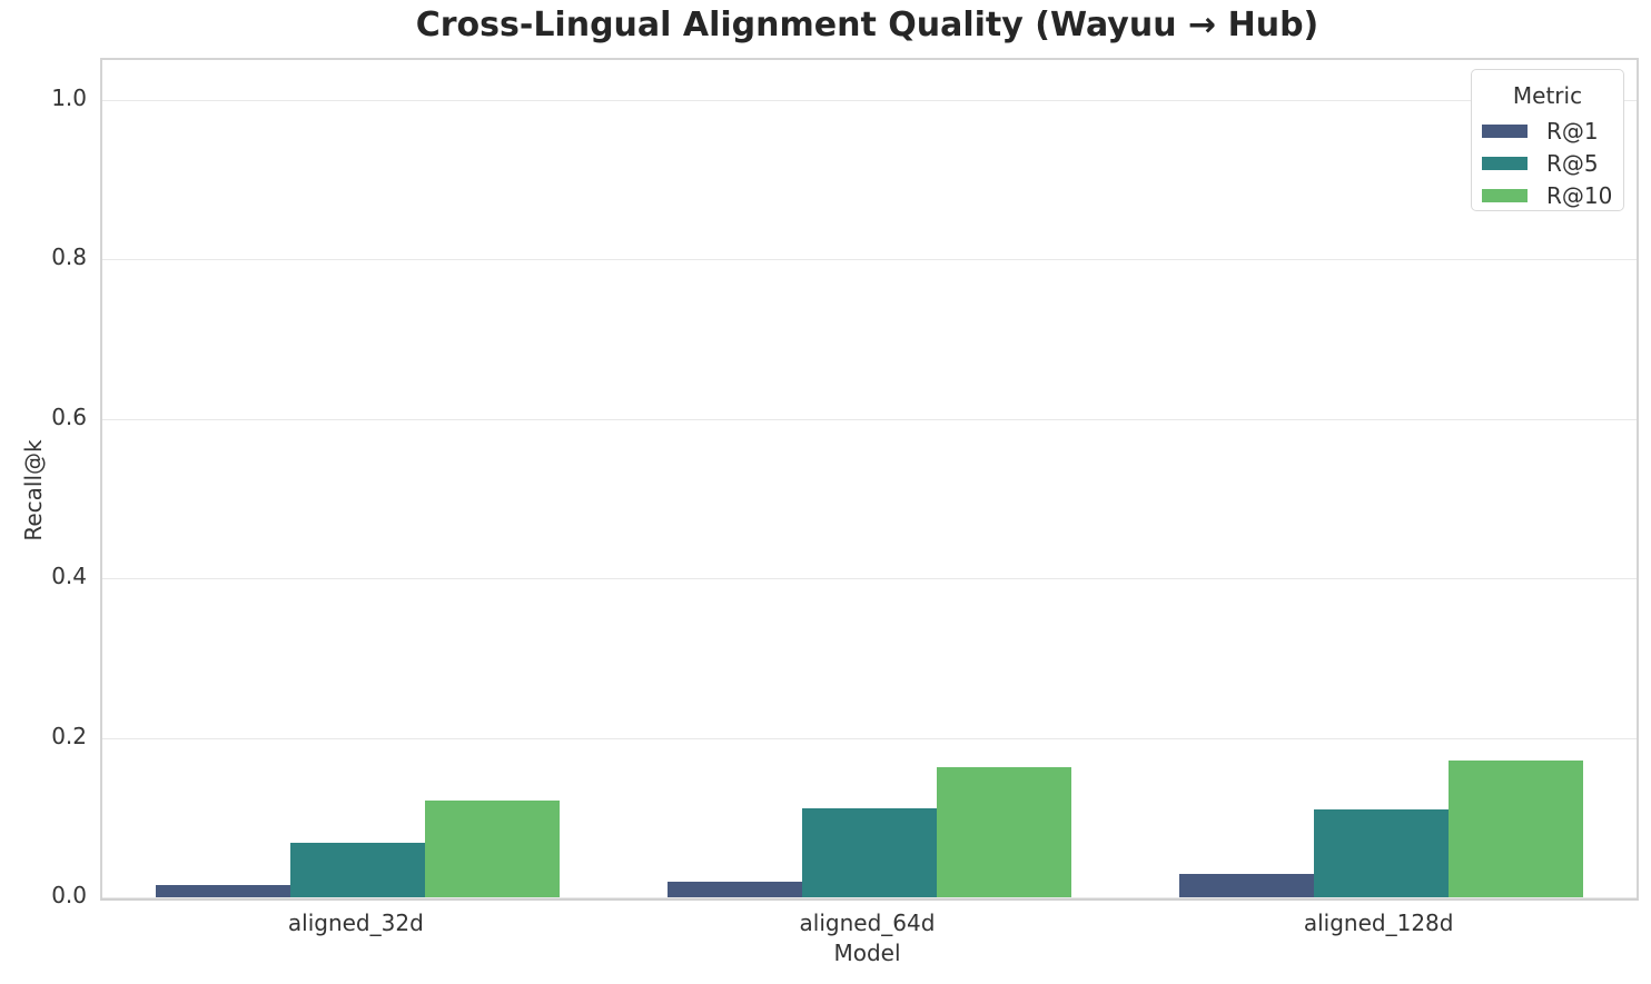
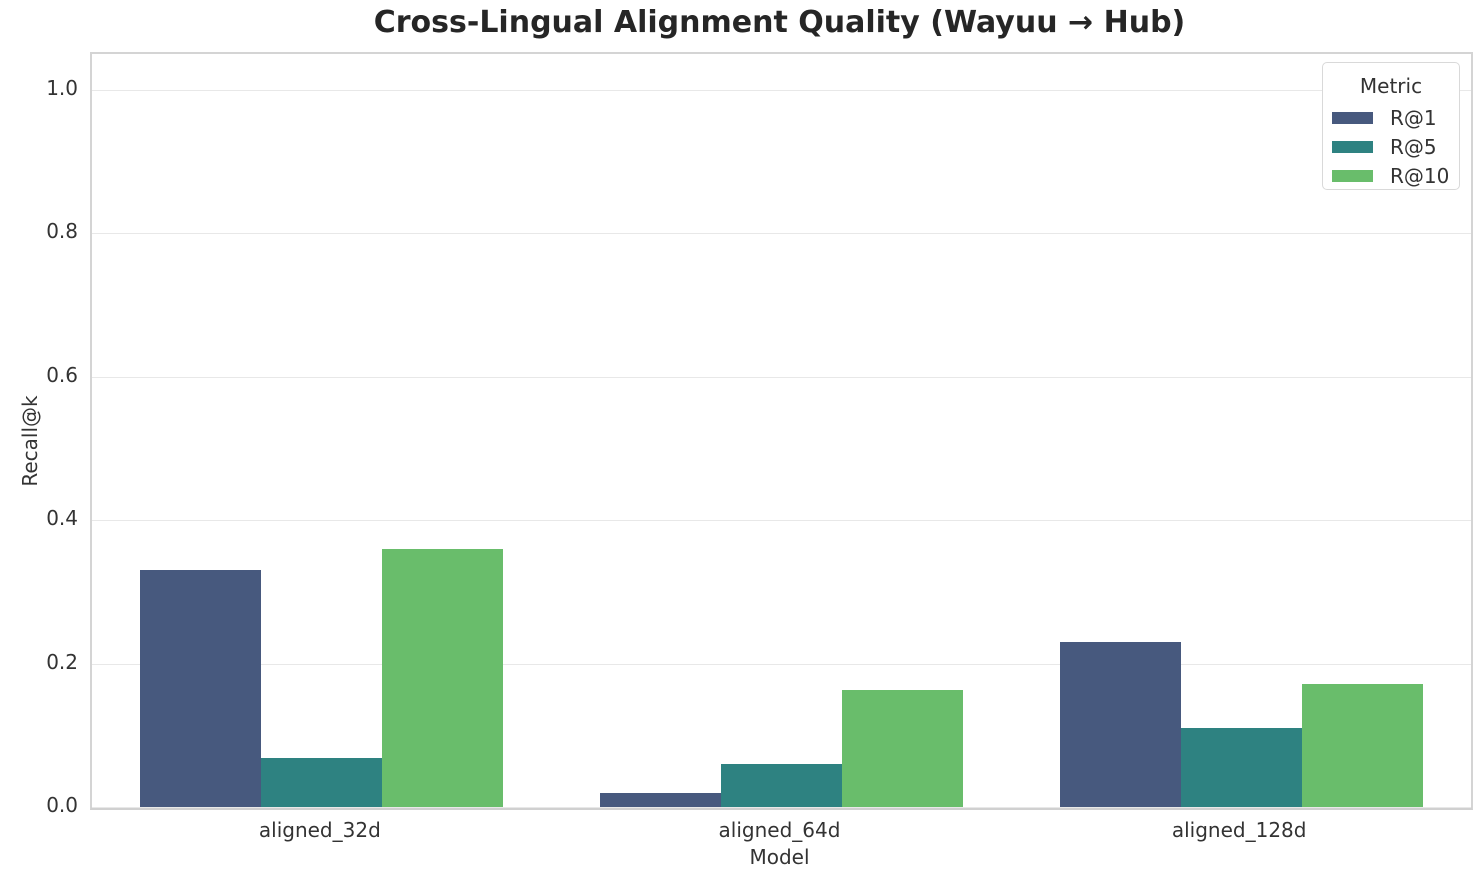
R@1/aligned_32d: 0.02 -> 0.33
R@10/aligned_32d: 0.12 -> 0.36
R@5/aligned_64d: 0.11 -> 0.06
R@1/aligned_128d: 0.03 -> 0.23
